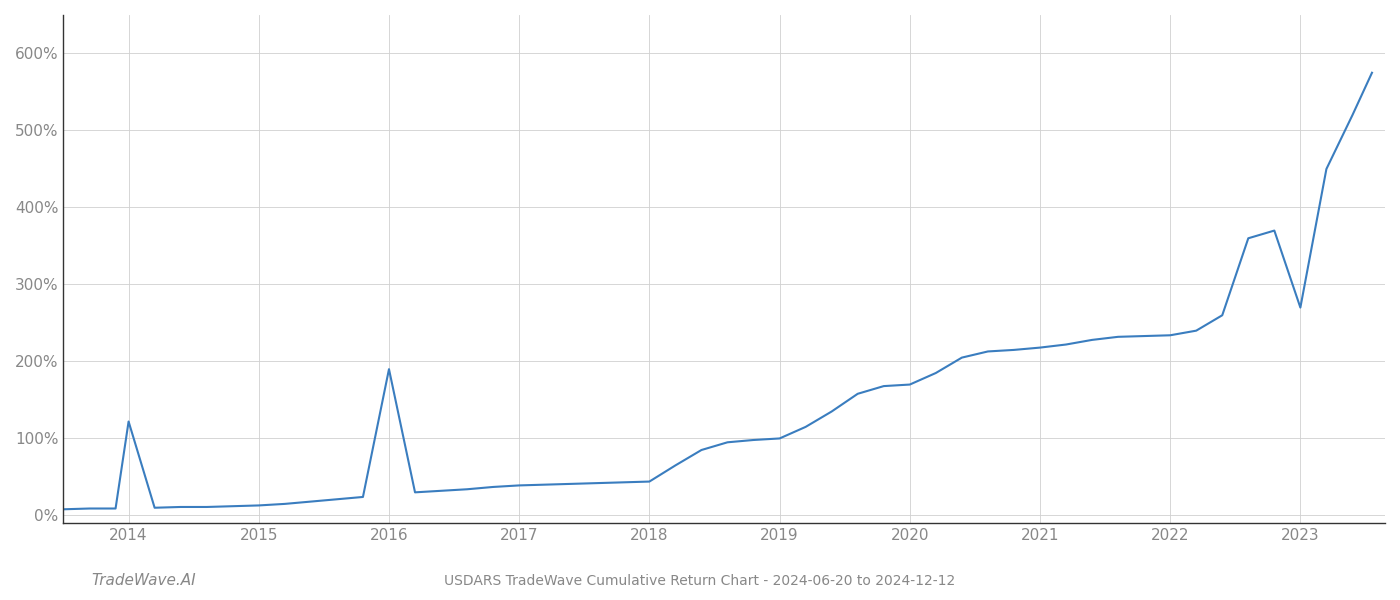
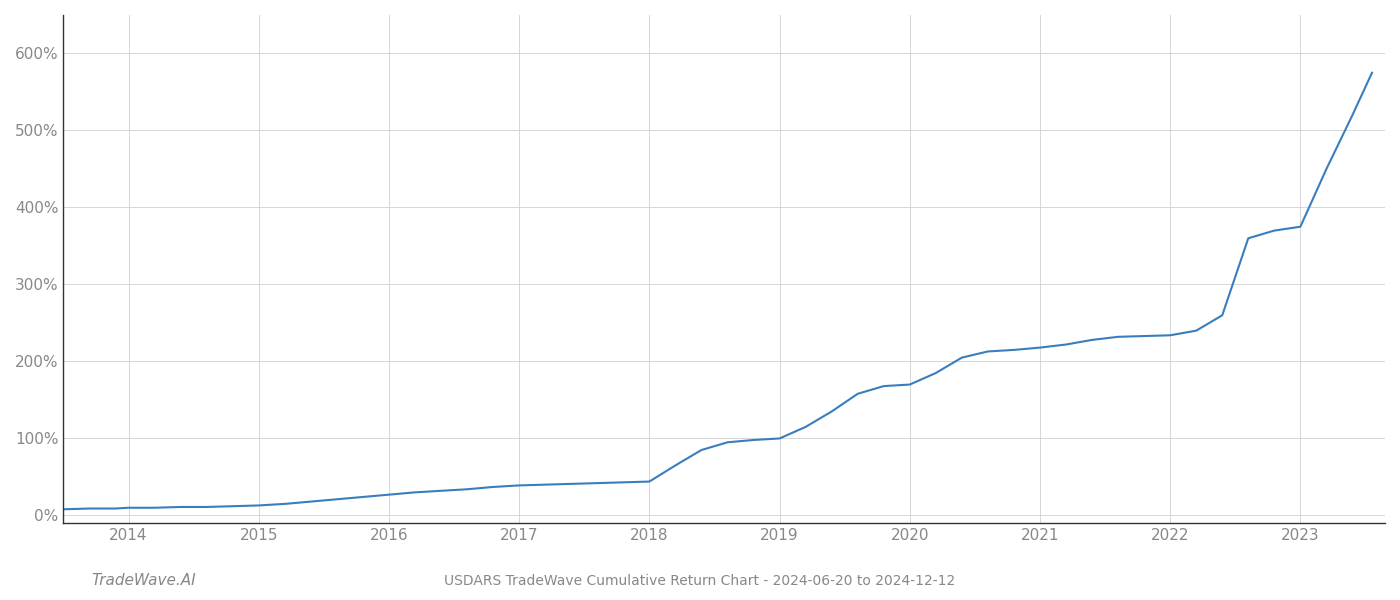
2014: 122% -> 10%
2016: 190% -> 27%
2023: 270% -> 375%
